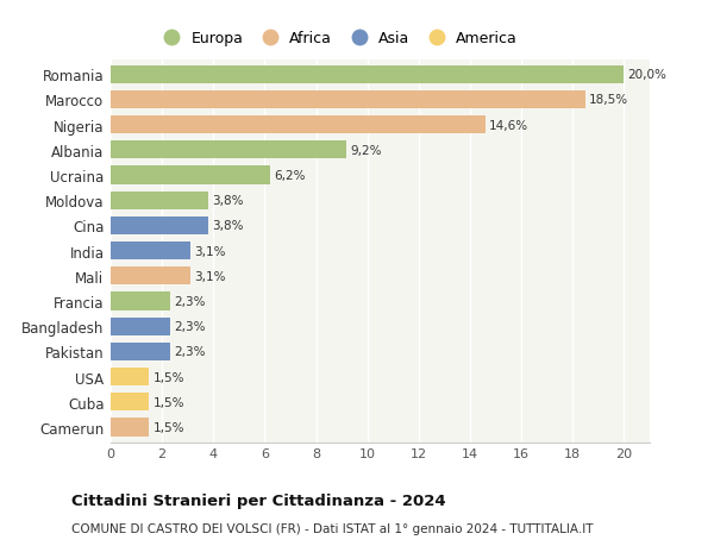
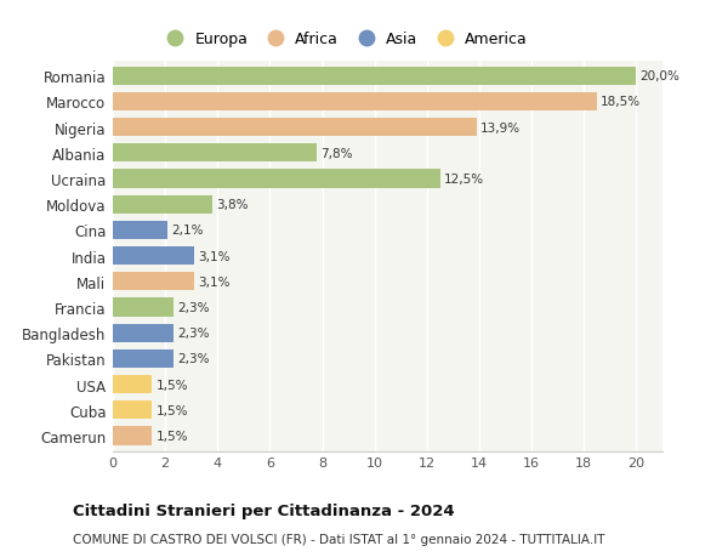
Nigeria: 14,6% -> 13,9%
Albania: 9,2% -> 7,8%
Ucraina: 6,2% -> 12,5%
Cina: 3,8% -> 2,1%
